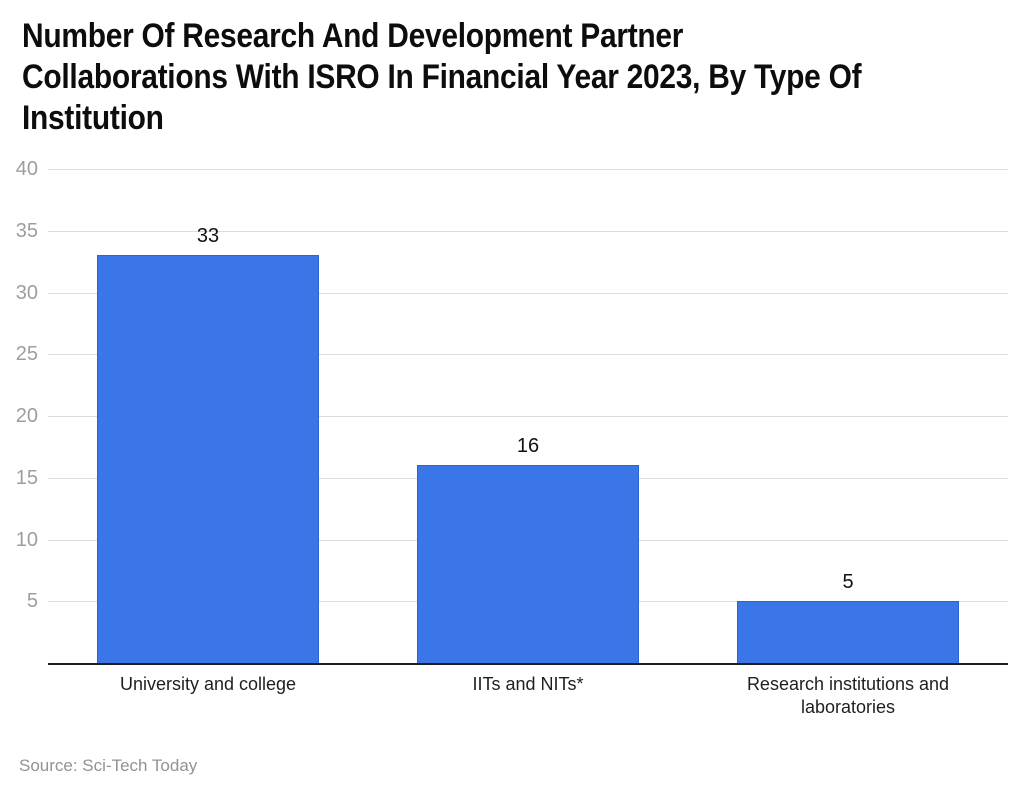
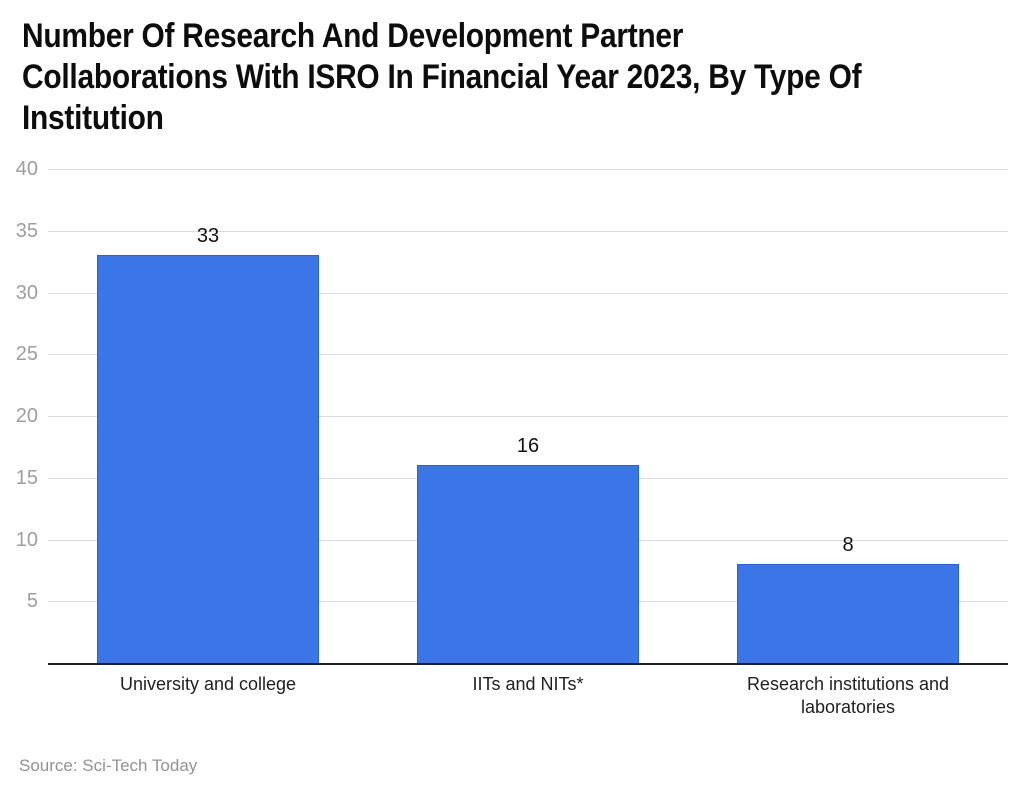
Research institutions and laboratories: 5 -> 8
